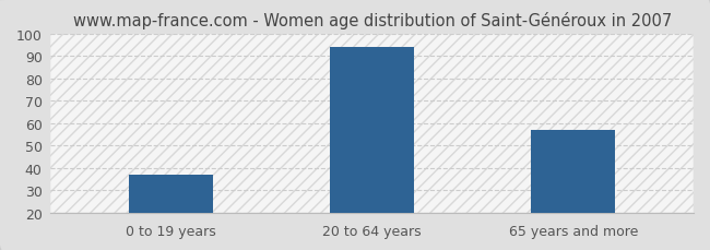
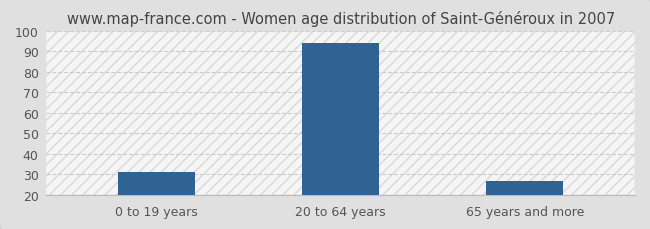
0 to 19 years: 37 -> 31
65 years and more: 57 -> 27
